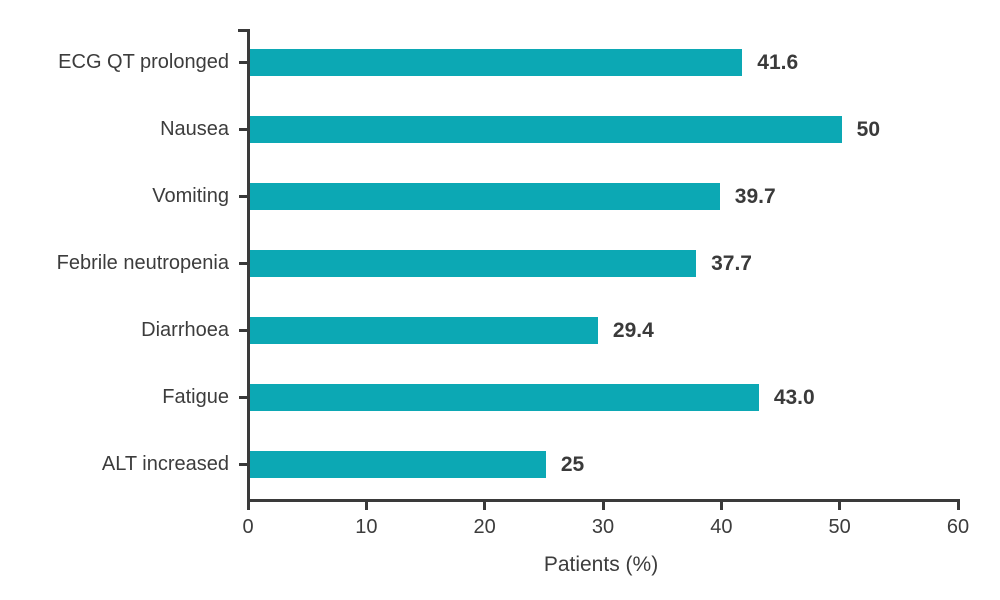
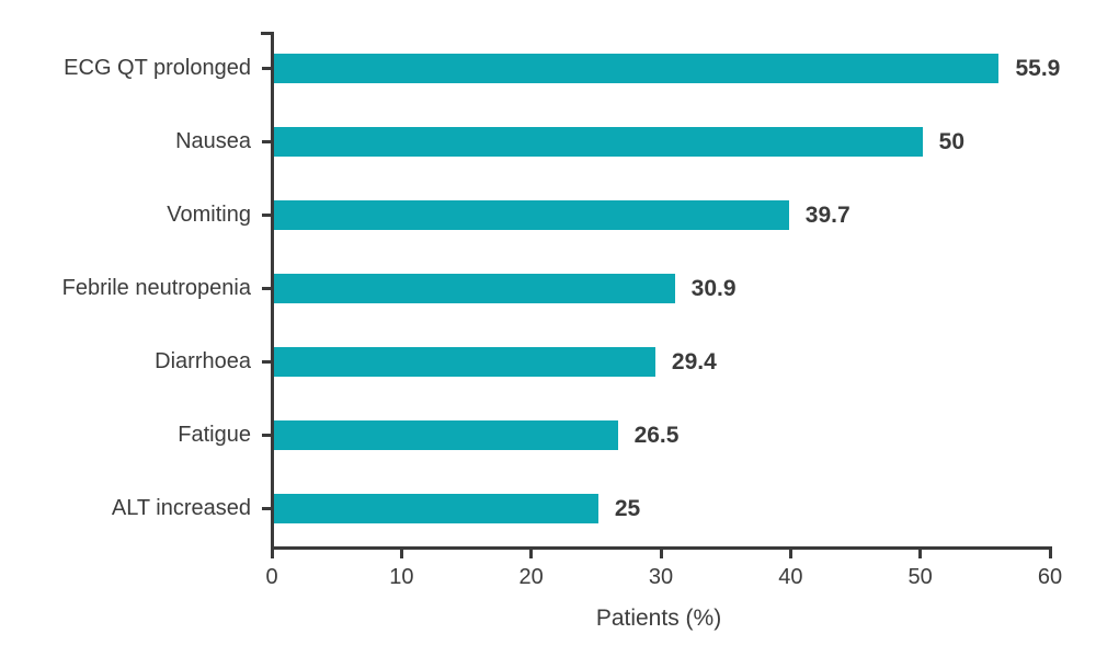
ECG QT prolonged: 41.6 -> 55.9
Febrile neutropenia: 37.7 -> 30.9
Fatigue: 43.0 -> 26.5
